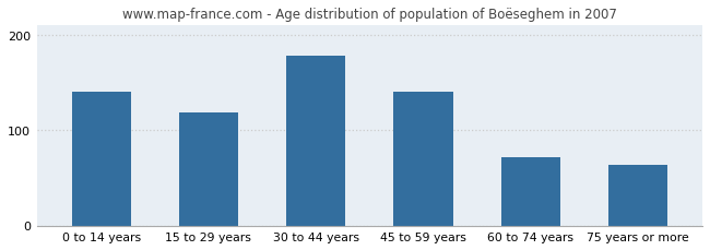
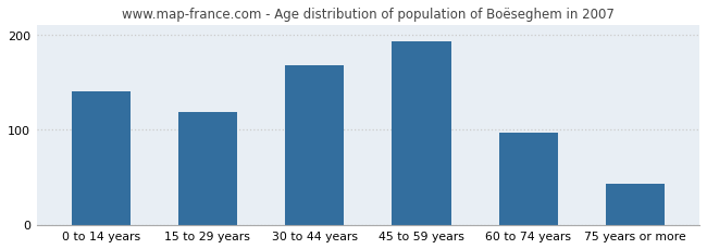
30 to 44 years: 178 -> 168
45 to 59 years: 140 -> 193
60 to 74 years: 72 -> 97
75 years or more: 64 -> 43
